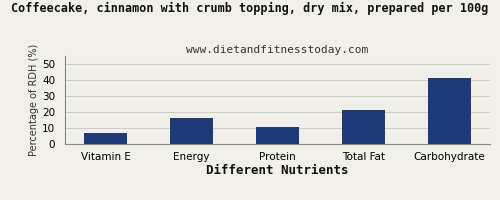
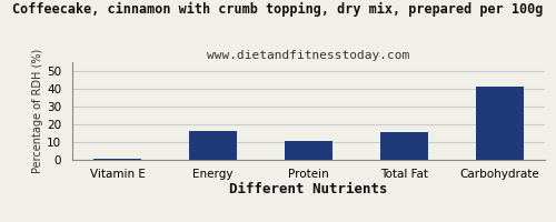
Vitamin E: 7 -> 0
Total Fat: 21 -> 16
